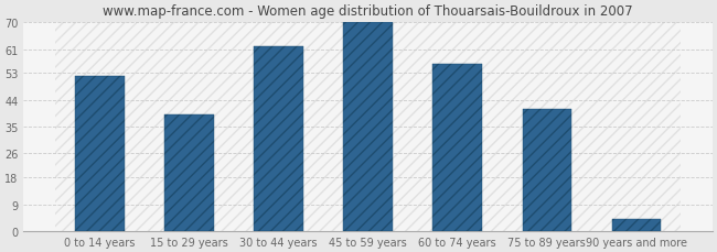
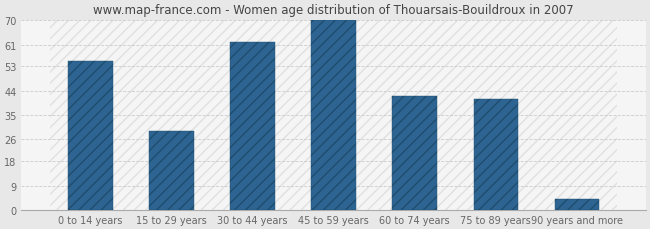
0 to 14 years: 52 -> 55
15 to 29 years: 39 -> 29
60 to 74 years: 56 -> 42
